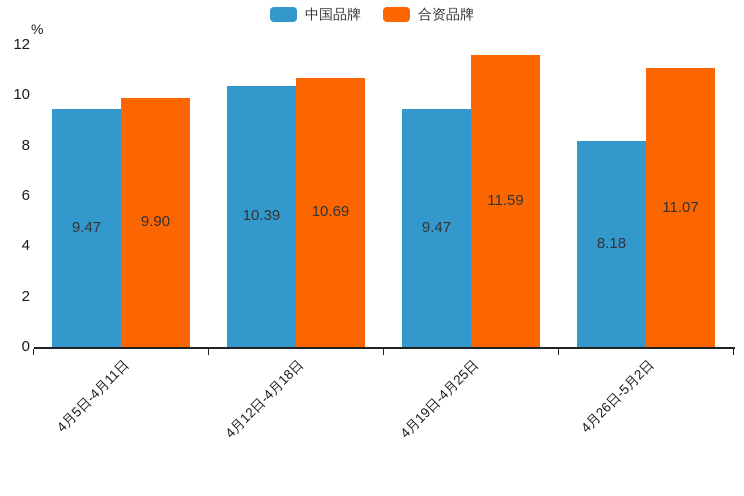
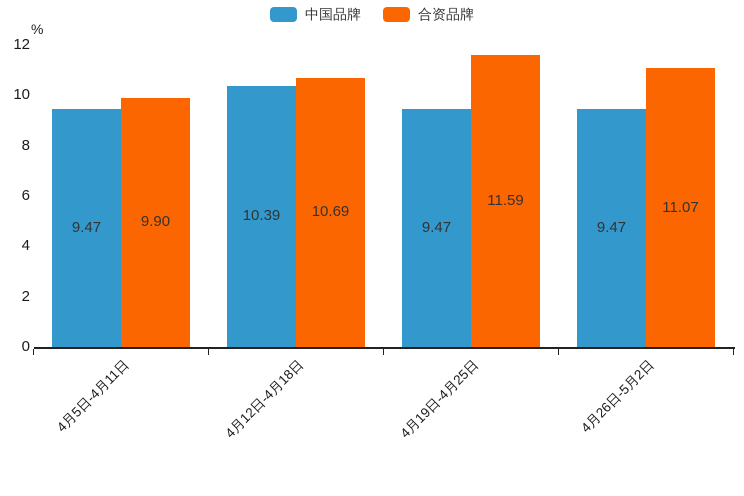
中国品牌/4月26日-5月2日: 8.18 -> 9.47
